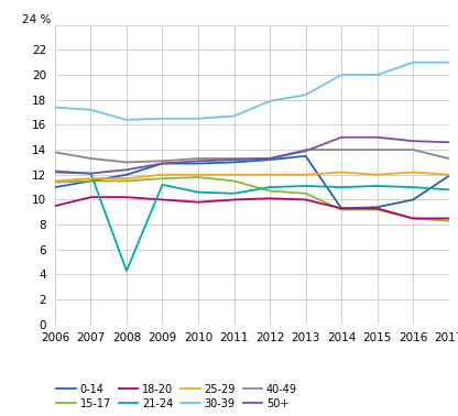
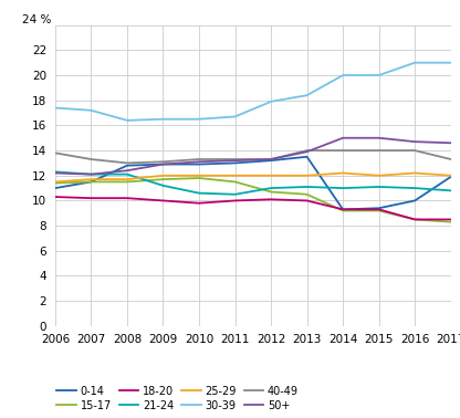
18-20/2006: 9.5 -> 10.3
0-14/2008: 12.0 -> 12.8
21-24/2008: 4.3 -> 12.1
